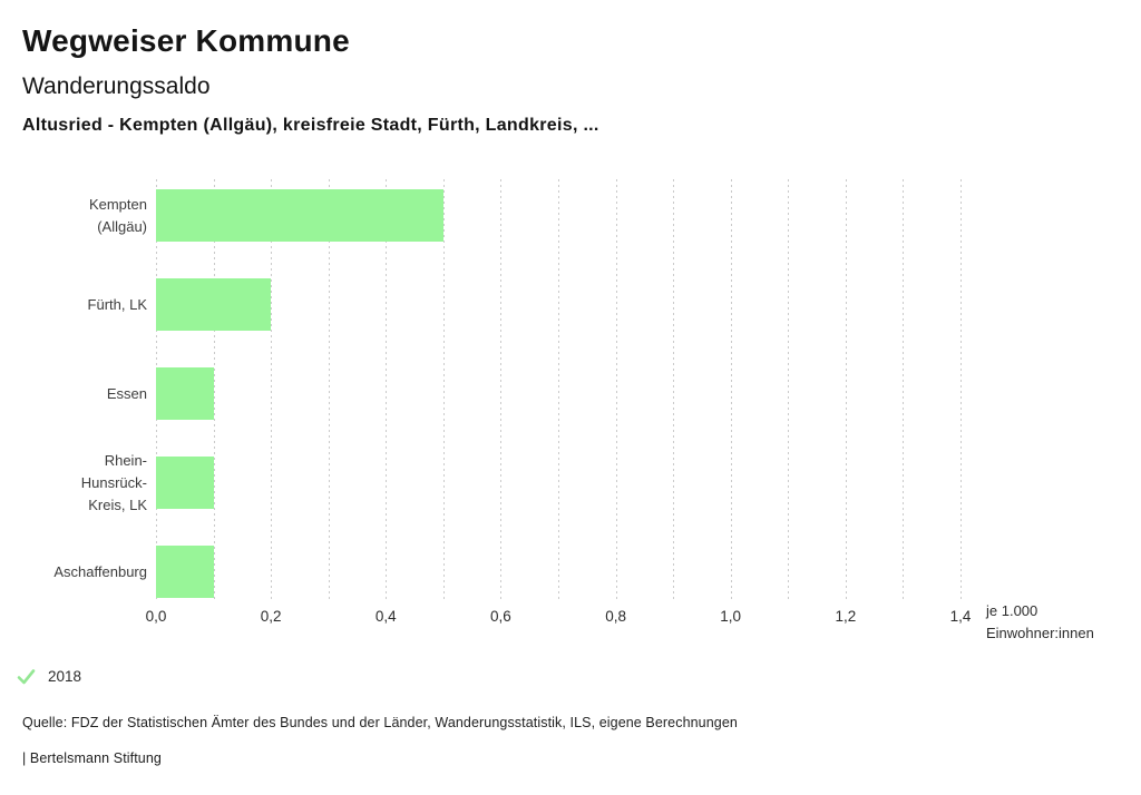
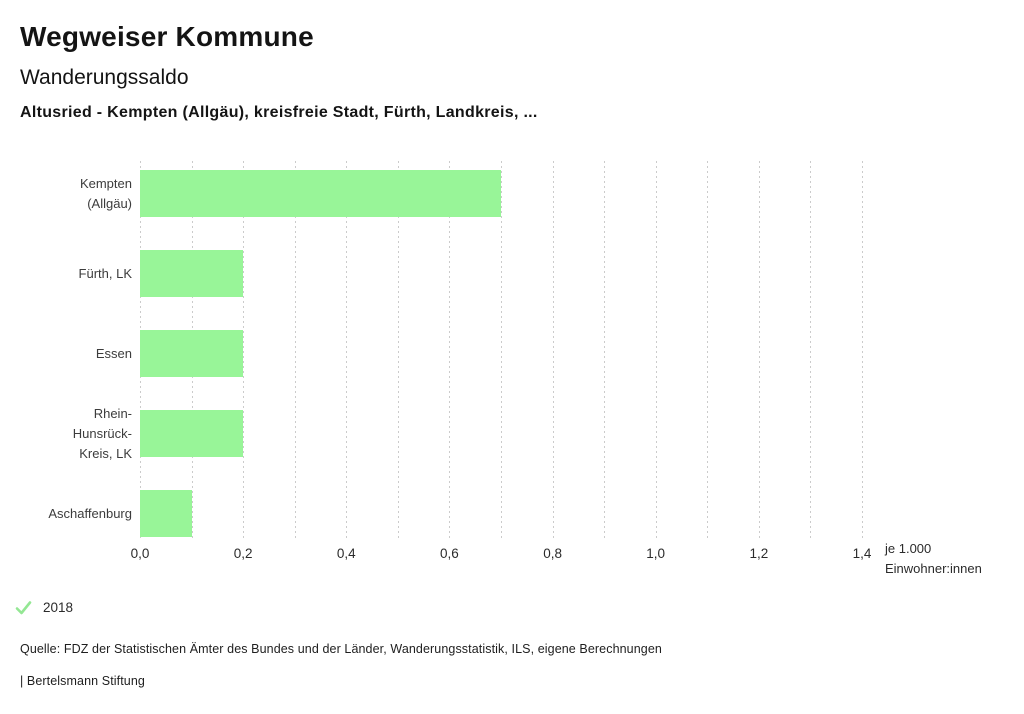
Kempten (Allgäu): 0,5 -> 0,7
Essen: 0,1 -> 0,2
Rhein-Hunsrück-Kreis, LK: 0,1 -> 0,2
